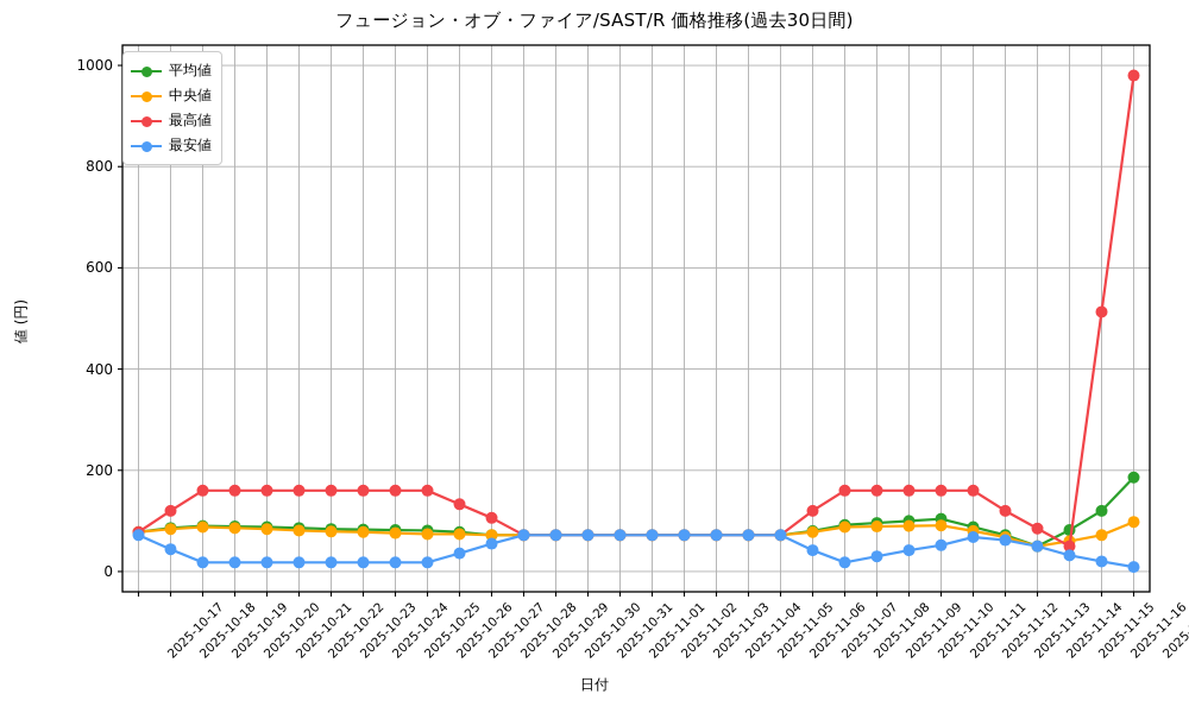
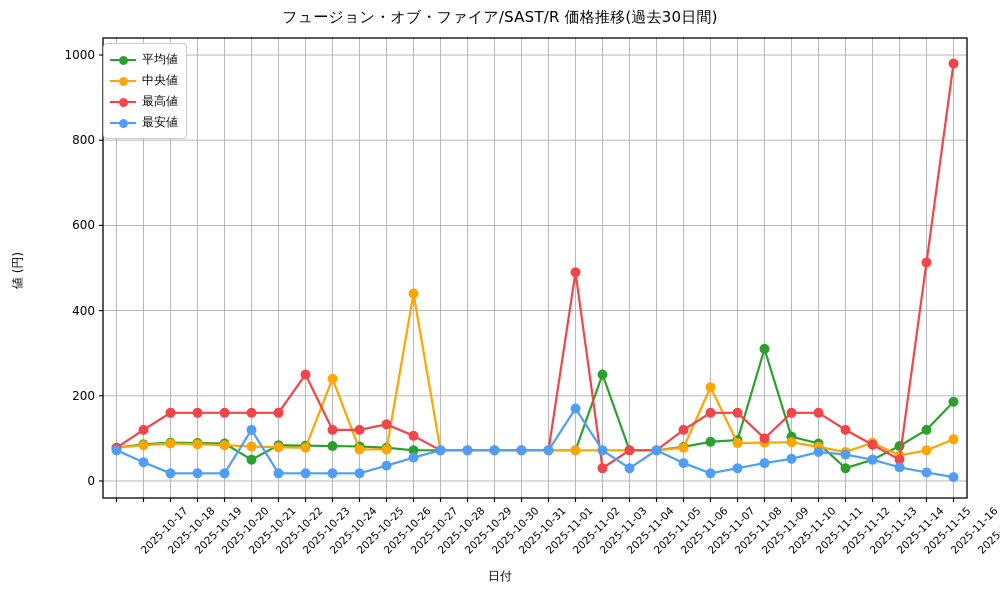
平均値/2025-10-22: 90 -> 50
最安値/2025-10-22: 20 -> 120
最高値/2025-10-24: 160 -> 250
中央値/2025-10-25: 80 -> 240
最高値/2025-10-25: 160 -> 120
最高値/2025-10-26: 160 -> 120
中央値/2025-10-28: 70 -> 440
最高値/2025-11-03: 70 -> 490
最安値/2025-11-03: 70 -> 170
平均値/2025-11-04: 70 -> 250
最高値/2025-11-04: 70 -> 30
最安値/2025-11-05: 70 -> 30
中央値/2025-11-08: 90 -> 220
平均値/2025-11-10: 100 -> 310
最高値/2025-11-10: 160 -> 100
平均値/2025-11-13: 70 -> 30
中央値/2025-11-14: 50 -> 90
